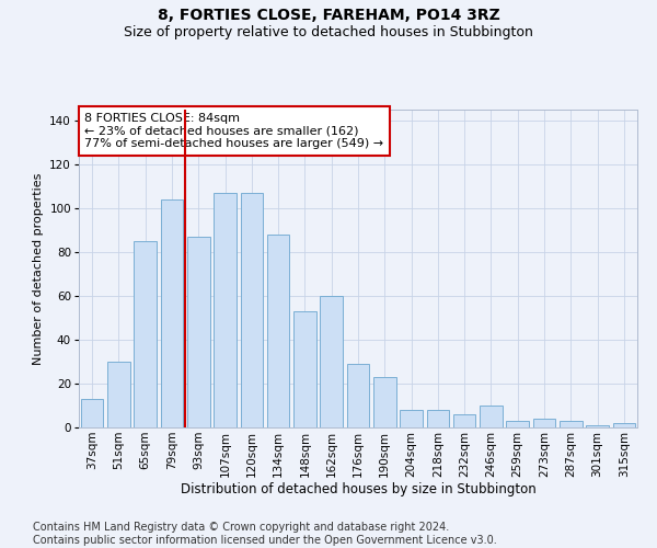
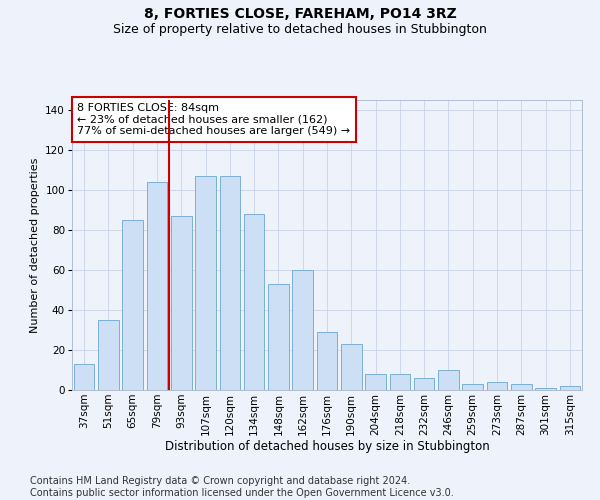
51sqm: 30 -> 35
